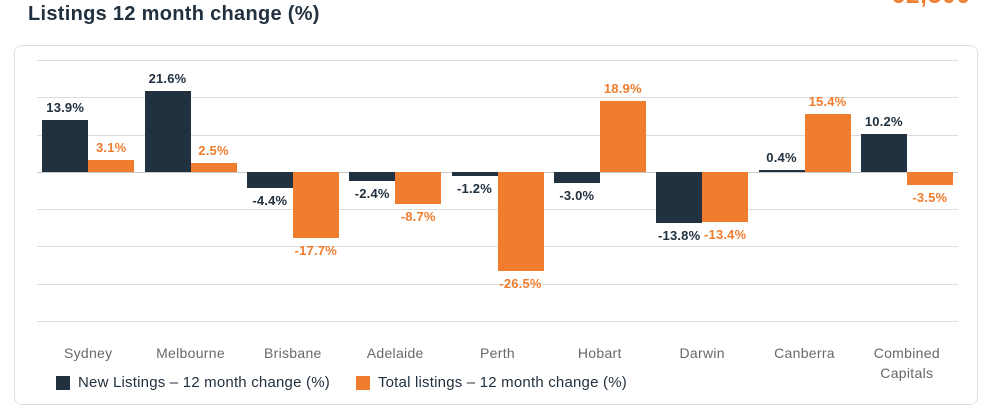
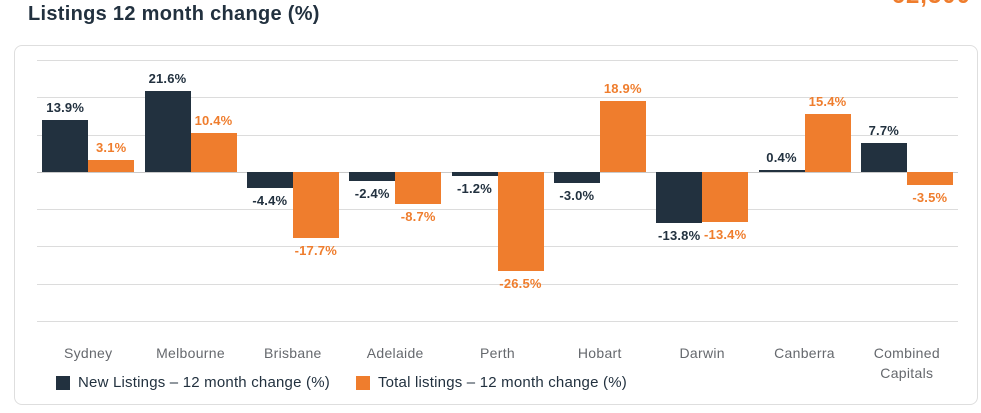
Total listings – 12 month change (%)/Melbourne: 2.5% -> 10.4%
New Listings – 12 month change (%)/Combined Capitals: 10.2% -> 7.7%
